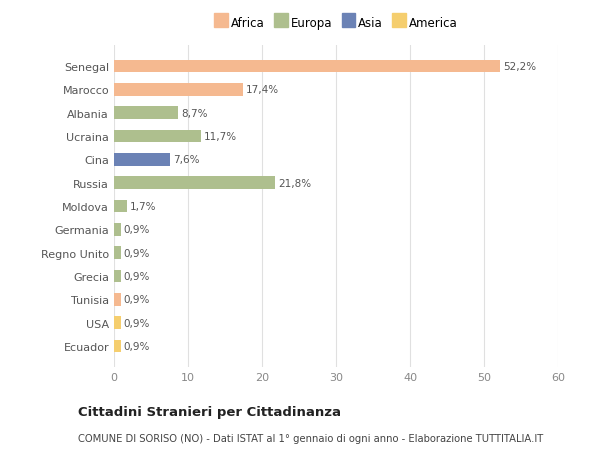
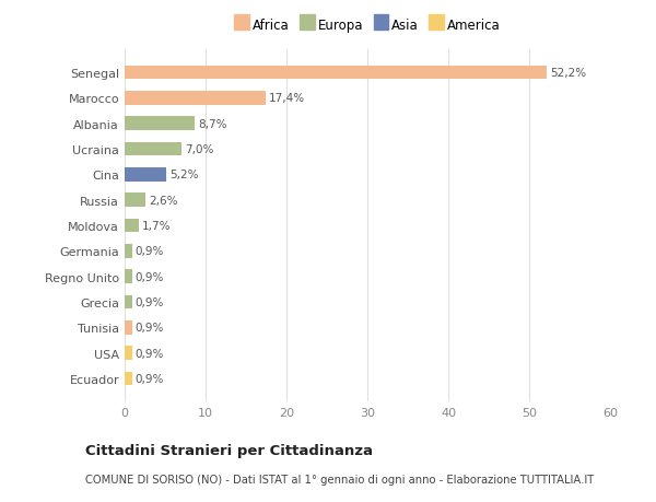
Ucraina: 11,7% -> 7,0%
Cina: 7,6% -> 5,2%
Russia: 21,8% -> 2,6%
